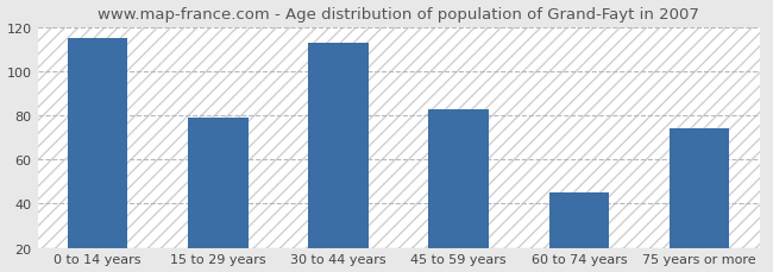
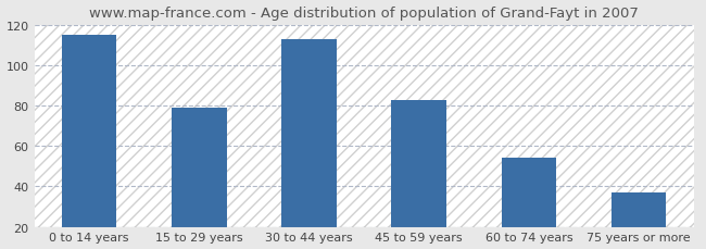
60 to 74 years: 45 -> 54
75 years or more: 74 -> 37
